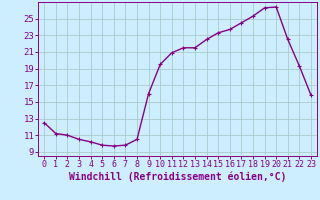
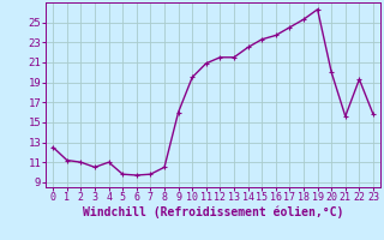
4: 10.2 -> 11.0
20: 26.4 -> 20.0
21: 22.5 -> 15.6
